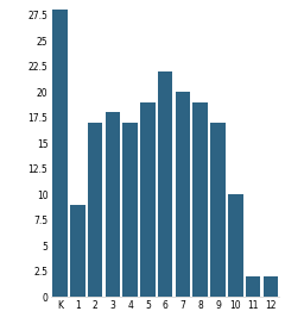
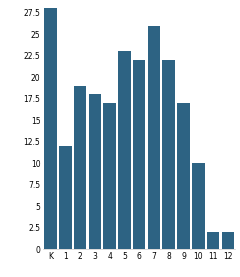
1: 9 -> 12
2: 17 -> 19
5: 19 -> 23
7: 20 -> 26
8: 19 -> 22
